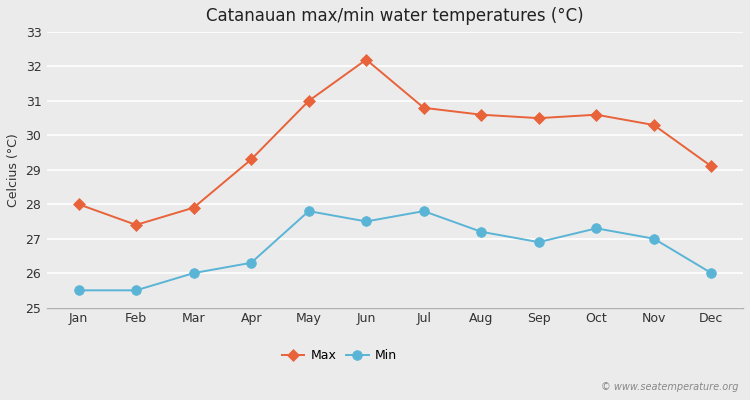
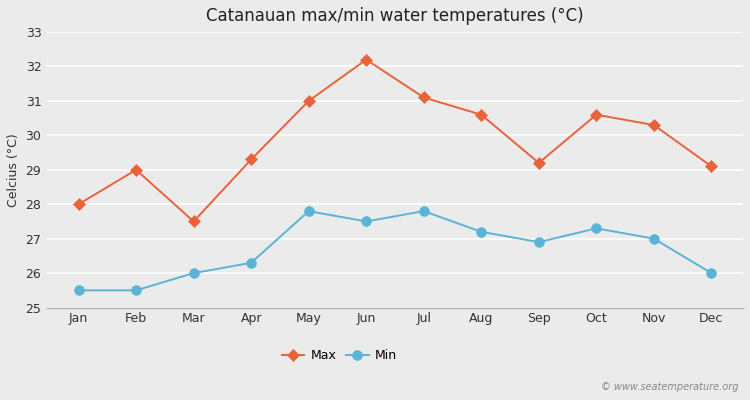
Max/Feb: 27.4 -> 29.0
Max/Mar: 27.9 -> 27.5
Max/Jul: 30.8 -> 31.1
Max/Sep: 30.5 -> 29.2
